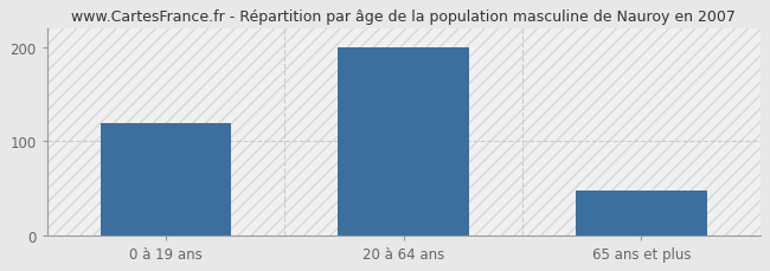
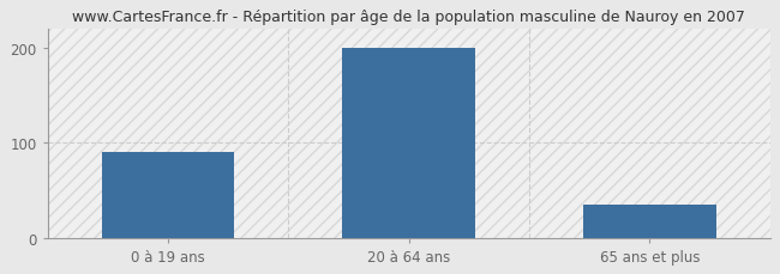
0 à 19 ans: 120 -> 90
65 ans et plus: 48 -> 35
